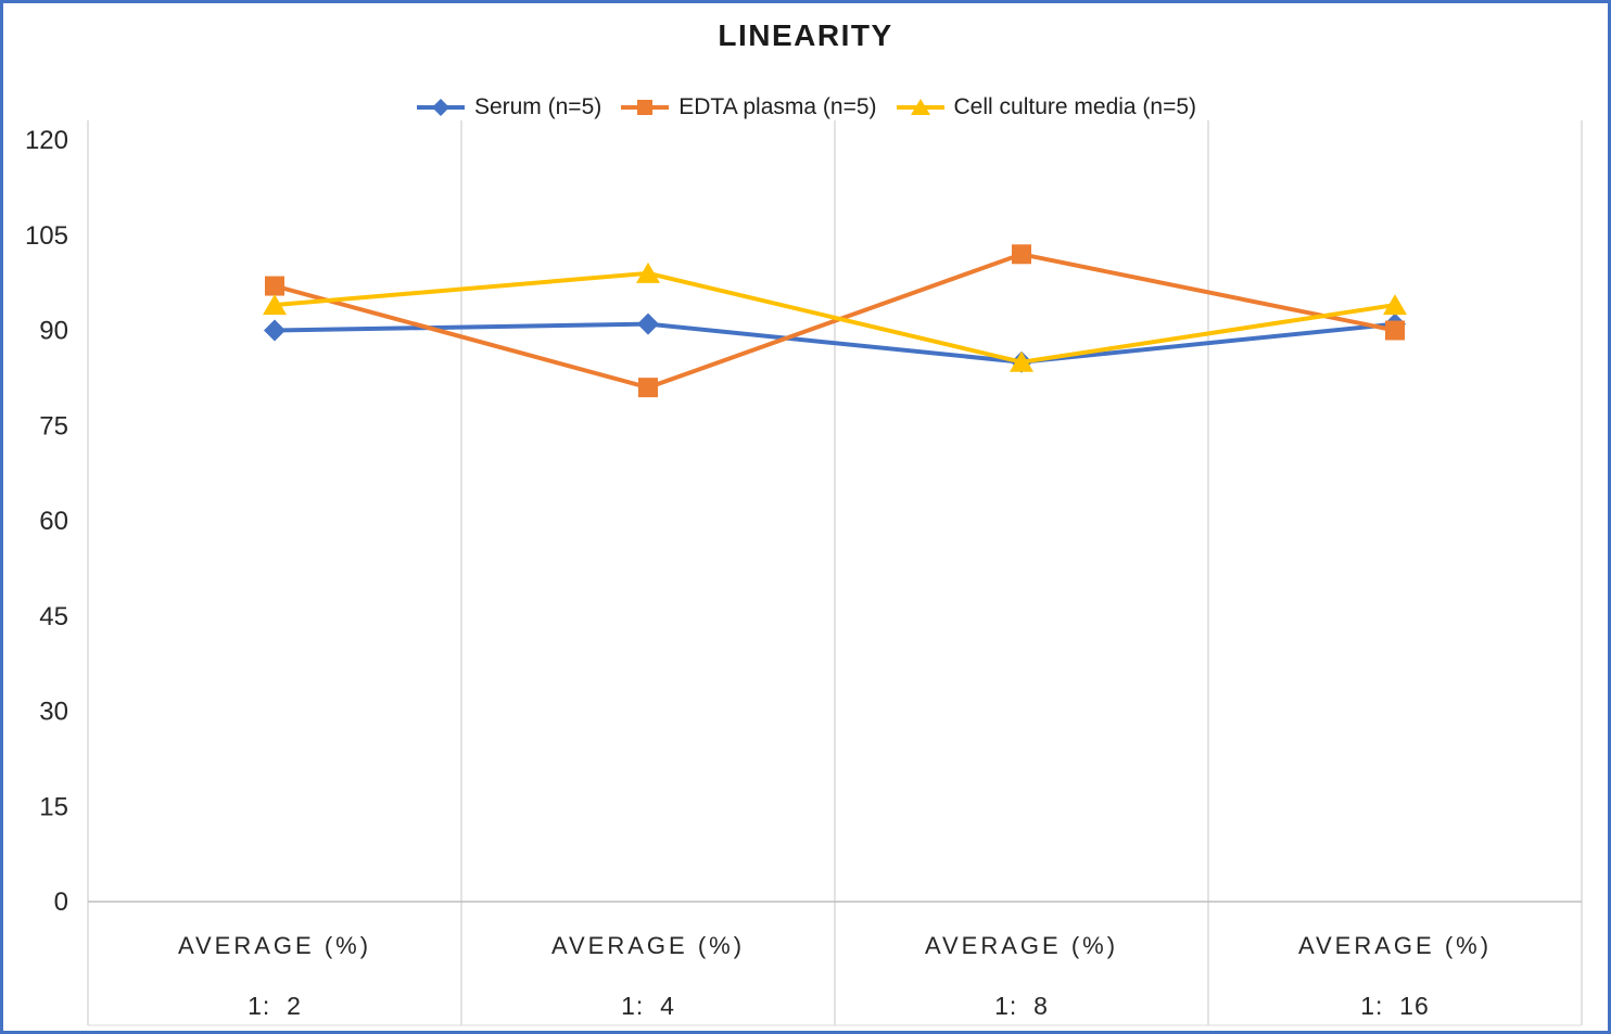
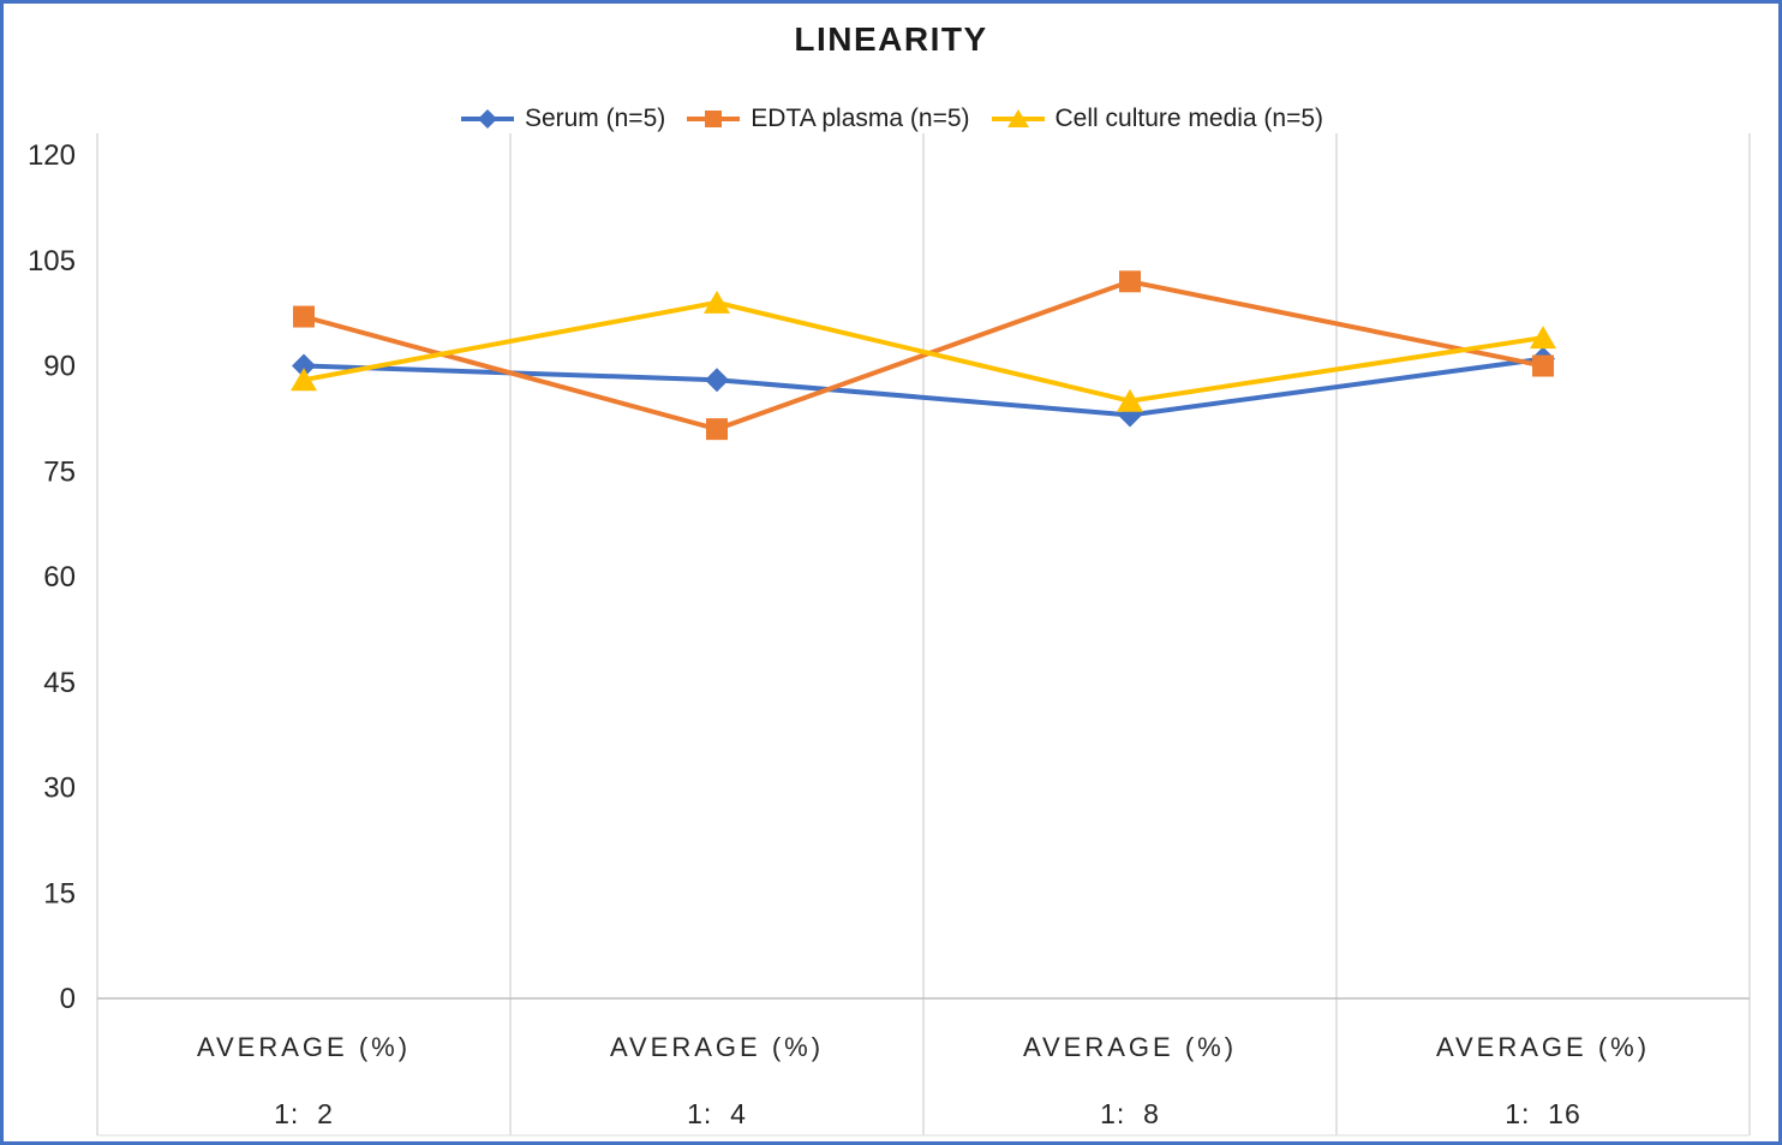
Cell culture media (n=5)/1: 2: 94 -> 88
Serum (n=5)/1: 4: 91 -> 88
Serum (n=5)/1: 8: 85 -> 83
